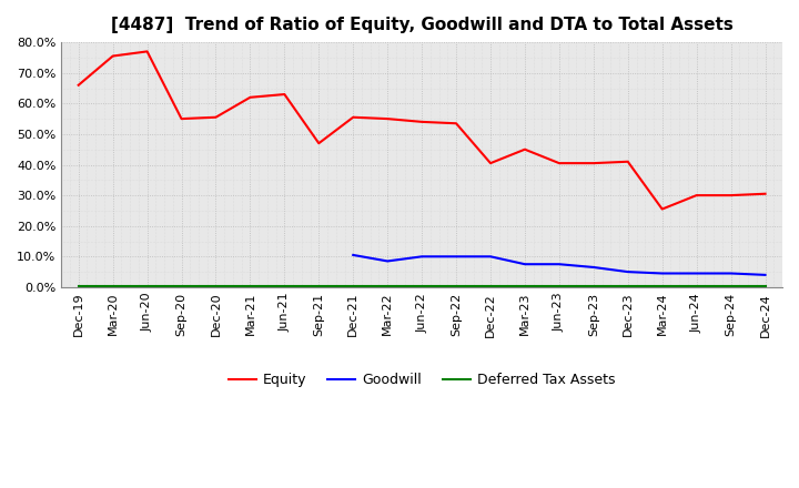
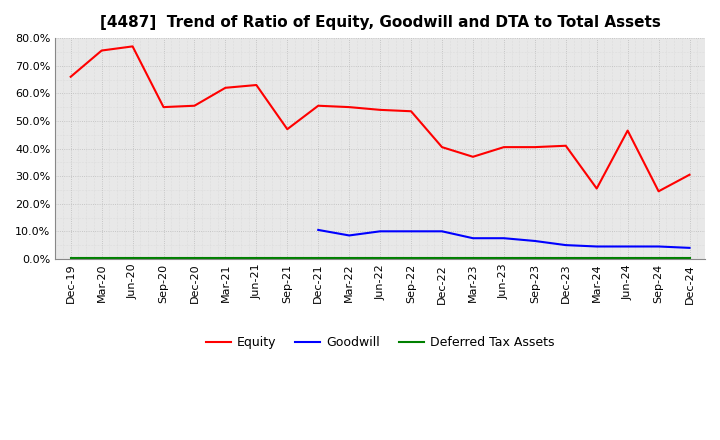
Equity/Mar-23: 45.0% -> 37.0%
Equity/Jun-24: 30.0% -> 46.5%
Equity/Sep-24: 30.0% -> 24.5%
